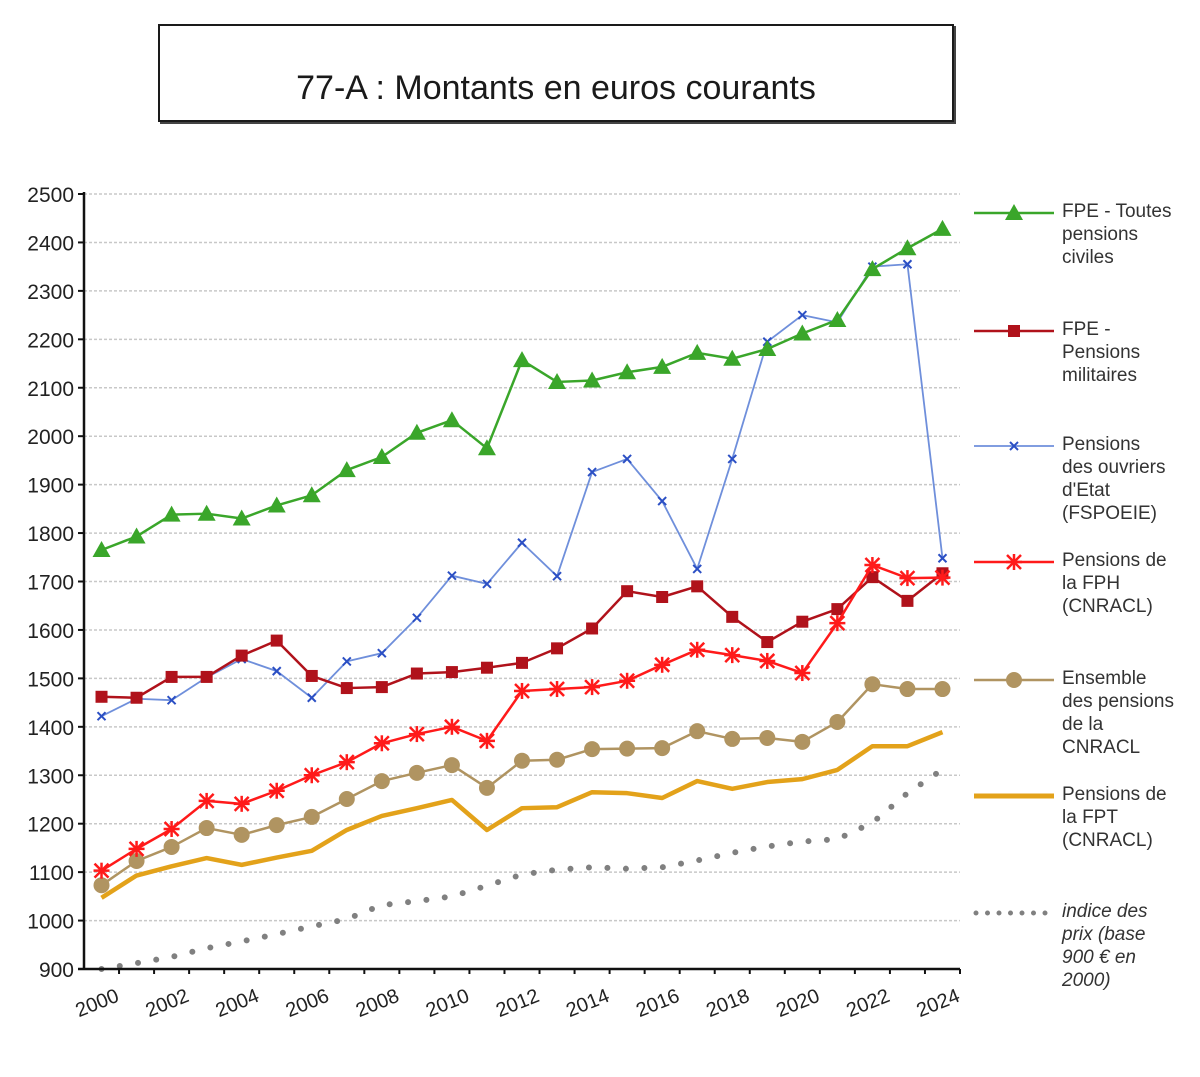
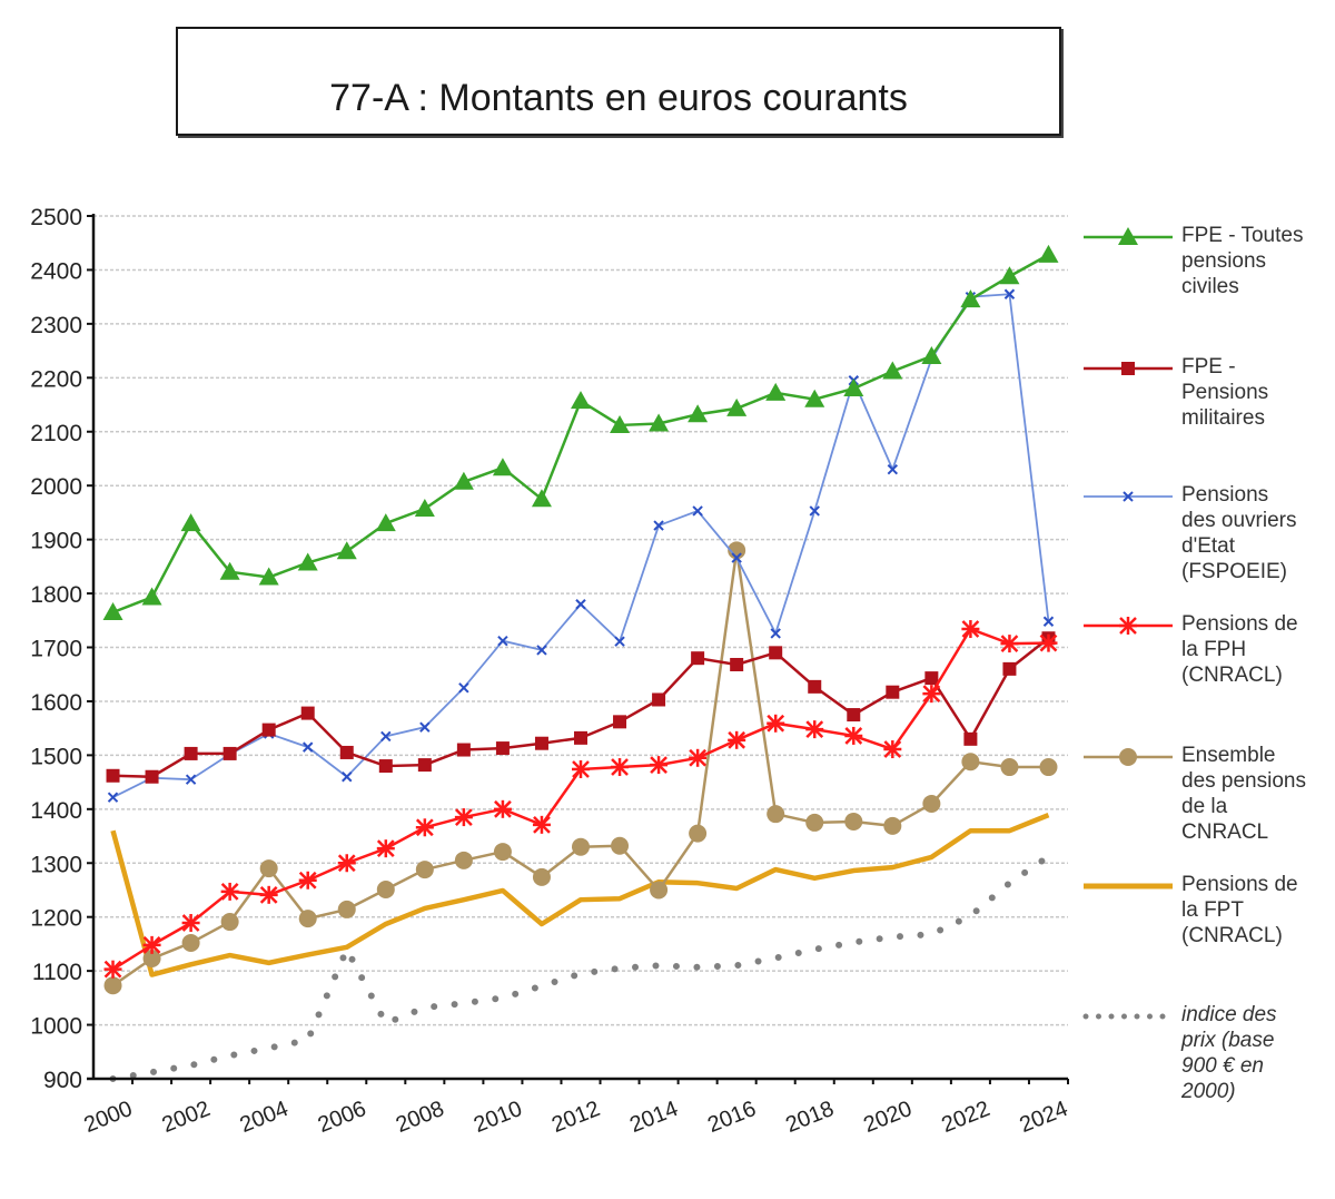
Pensions de la FPT (CNRACL)/2000: 1050 -> 1360
FPE - Toutes pensions civiles/2002: 1840 -> 1930
Ensemble des pensions de la CNRACL/2004: 1180 -> 1290
indice des prix (base 900 € en 2000)/2006: 990 -> 1140
Ensemble des pensions de la CNRACL/2014: 1350 -> 1250
Ensemble des pensions de la CNRACL/2016: 1360 -> 1880
Pensions des ouvriers d'Etat (FSPOEIE)/2020: 2250 -> 2030
FPE - Pensions militaires/2022: 1710 -> 1530
